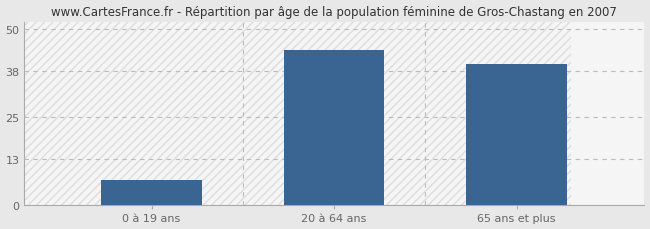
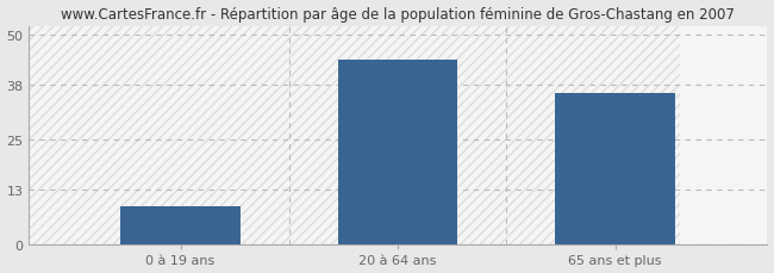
0 à 19 ans: 7 -> 9
65 ans et plus: 40 -> 36
